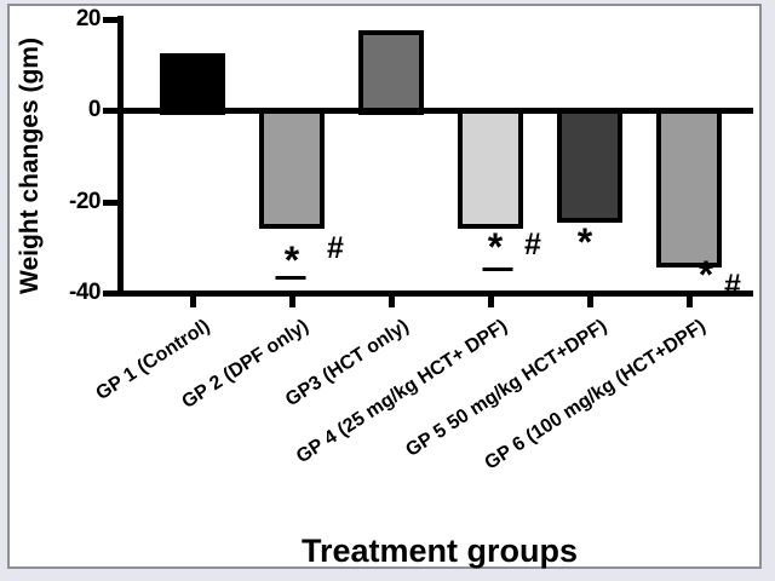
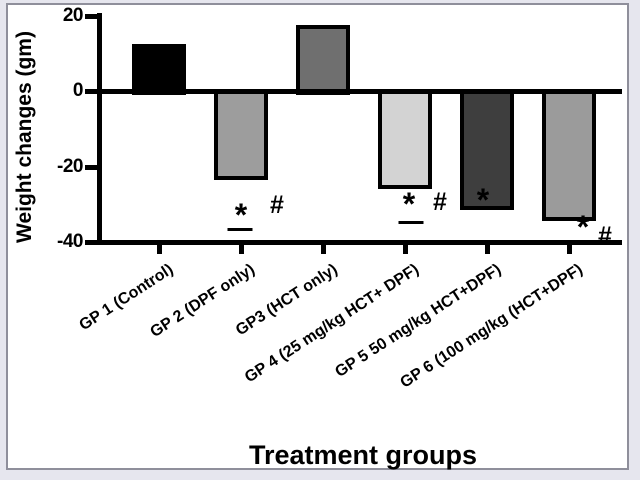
GP 2 (DPF only): -26 -> -23
GP 5 50 mg/kg HCT+DPF): -24 -> -31
